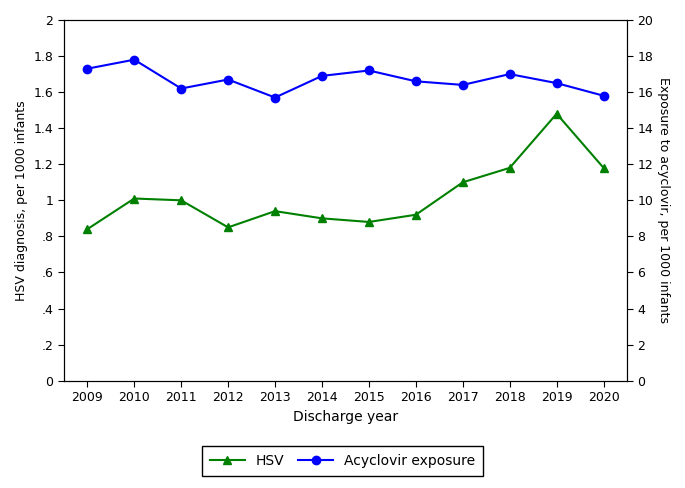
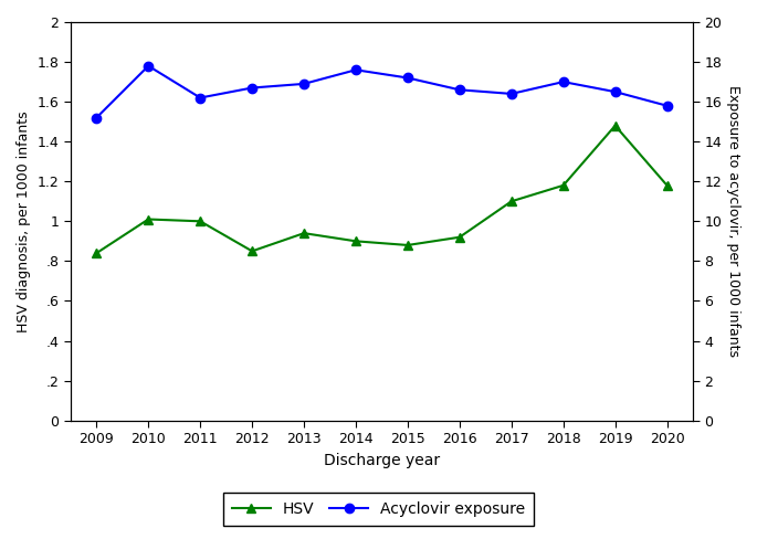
Acyclovir exposure/2009: 17.3 -> 15.2
Acyclovir exposure/2013: 15.7 -> 16.9
Acyclovir exposure/2014: 16.9 -> 17.6
